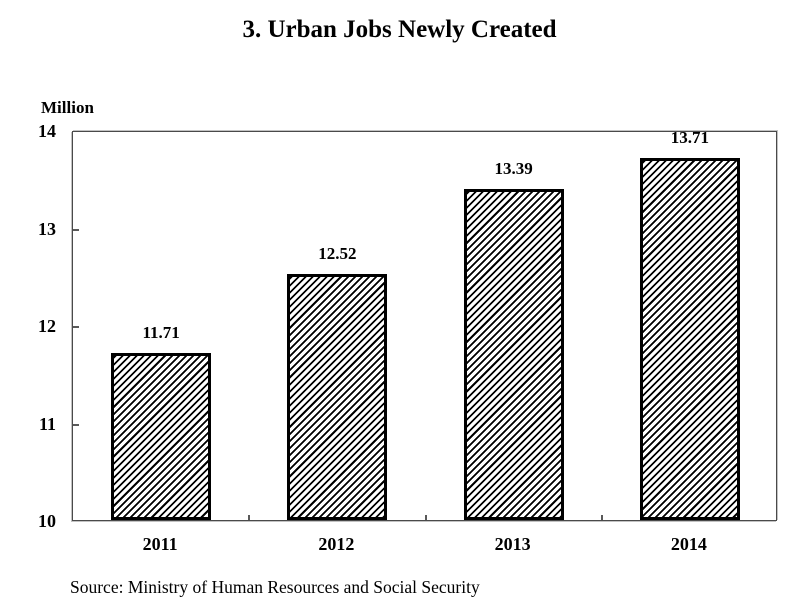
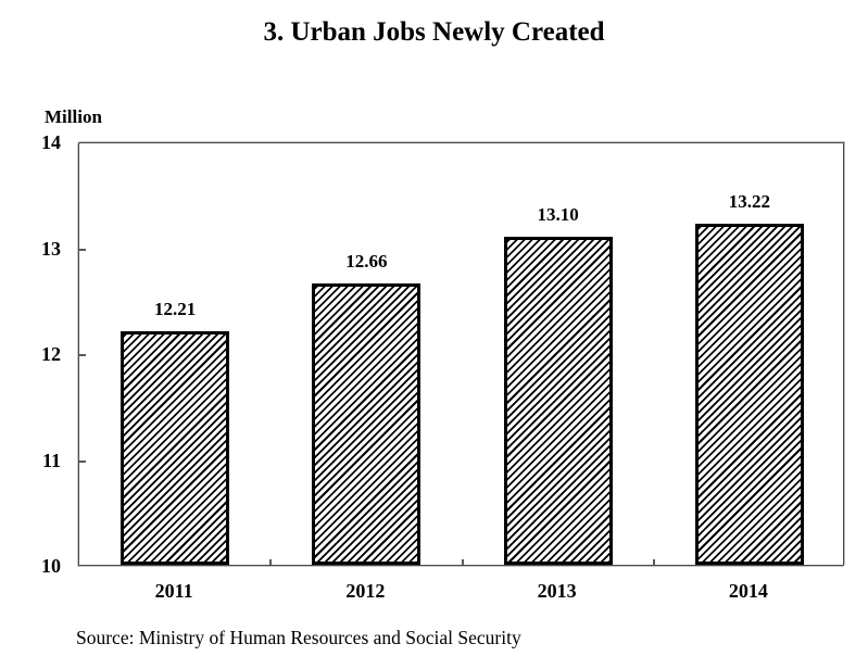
2011: 11.71 -> 12.21
2012: 12.52 -> 12.66
2013: 13.39 -> 13.10
2014: 13.71 -> 13.22
